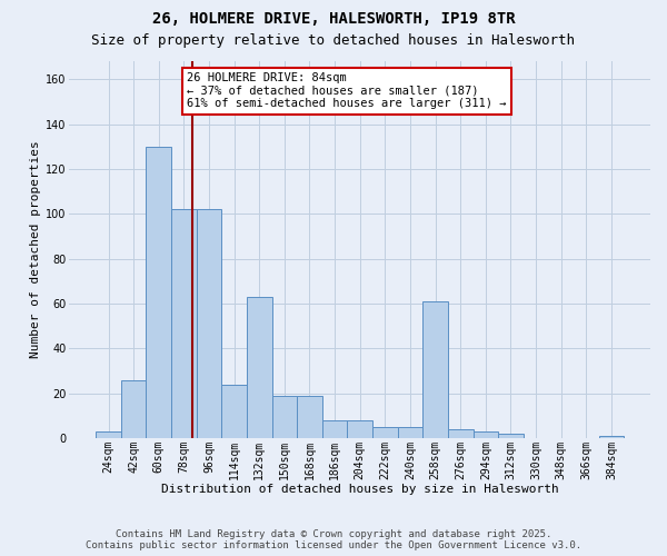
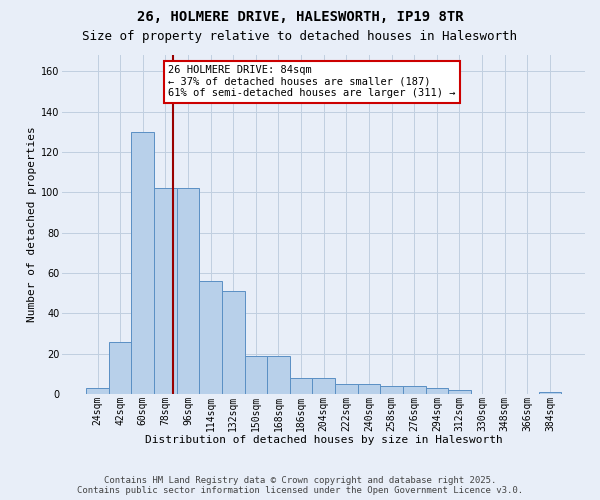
114sqm: 24 -> 56
132sqm: 63 -> 51
258sqm: 61 -> 4
